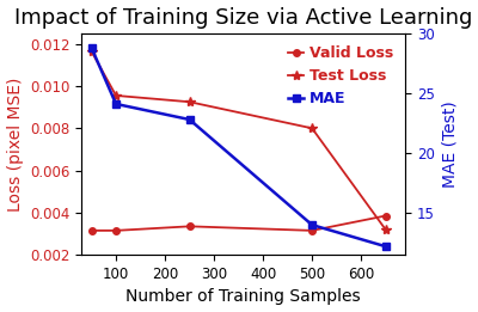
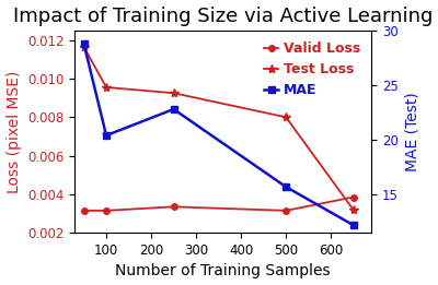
MAE/100: 24.1 -> 20.4
MAE/500: 14.0 -> 15.7
